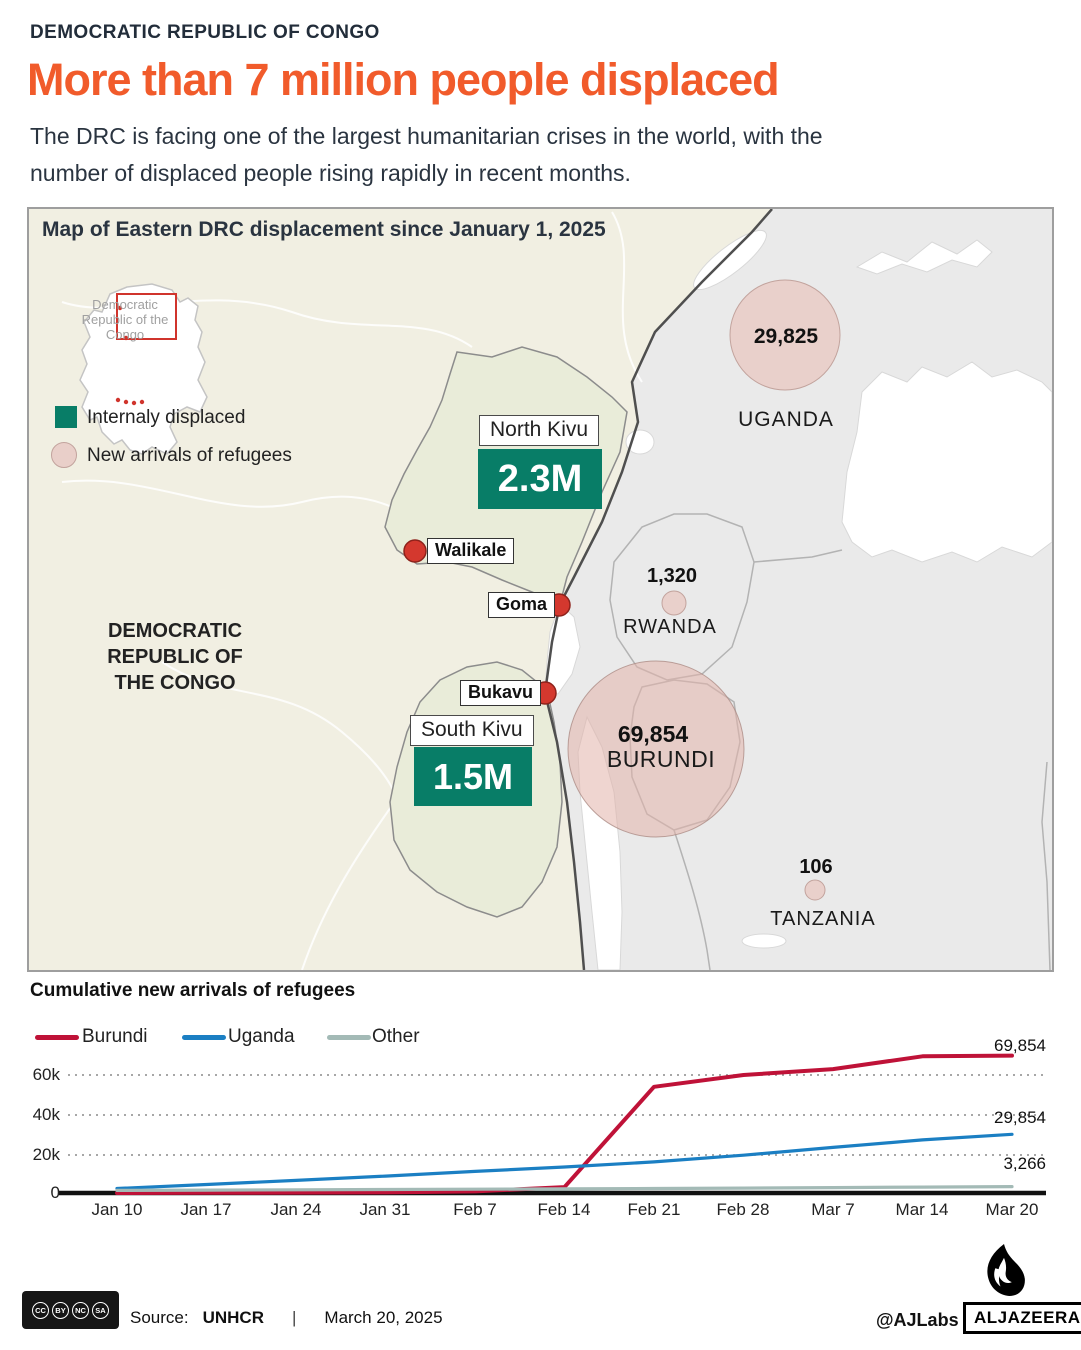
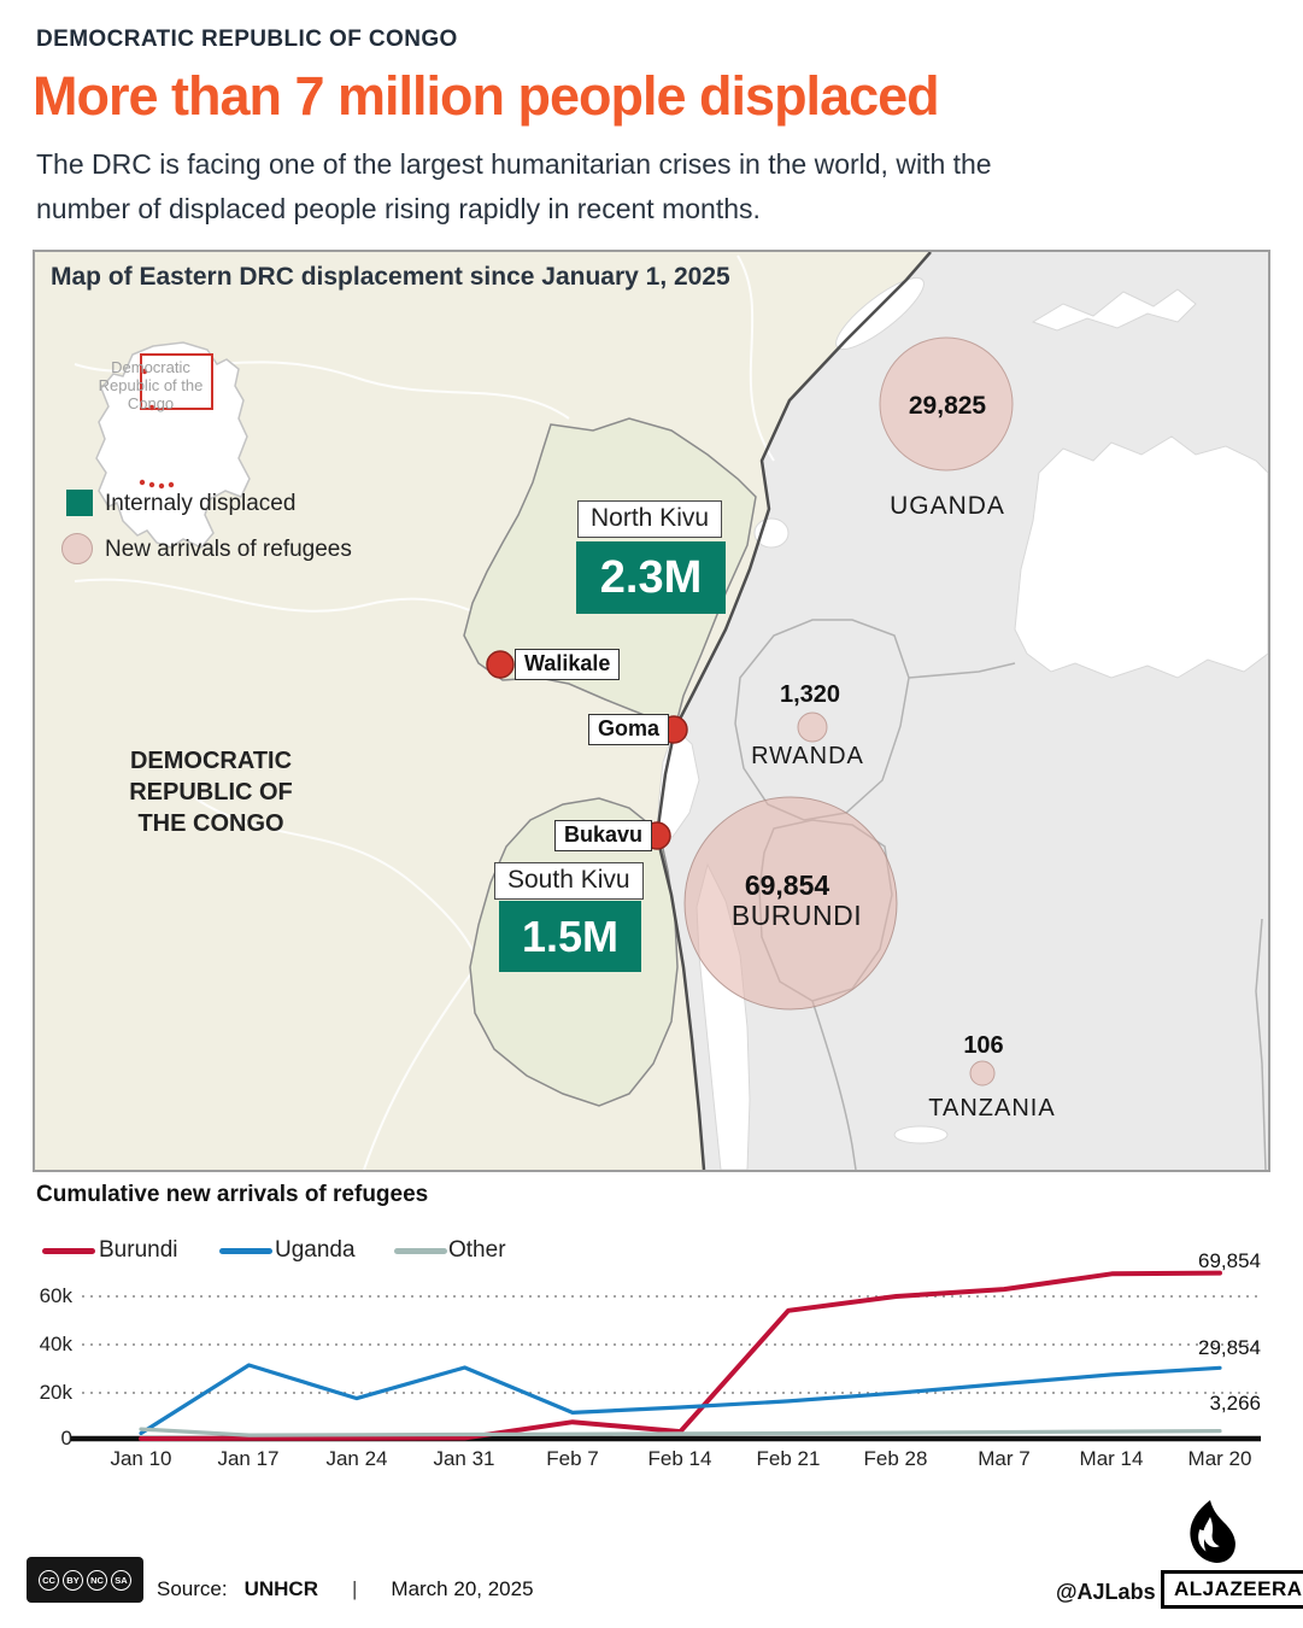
Other/Jan 10: 1k -> 4k
Uganda/Jan 17: 4k -> 31k
Uganda/Jan 24: 6k -> 17k
Uganda/Jan 31: 9k -> 30k
Burundi/Feb 7: 1k -> 7k
